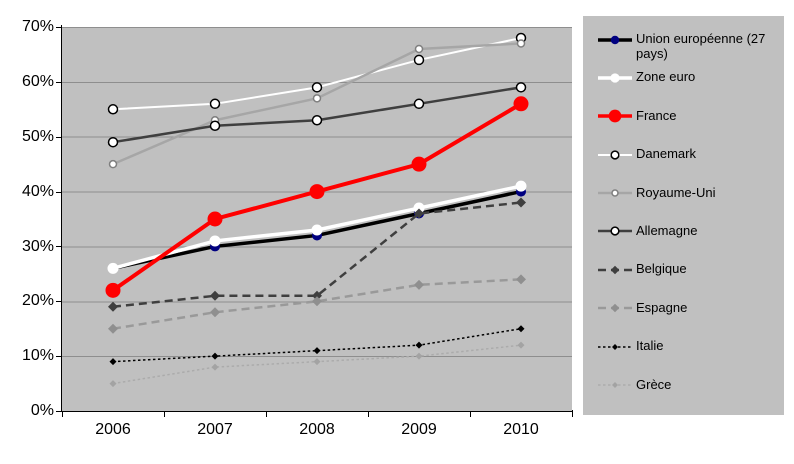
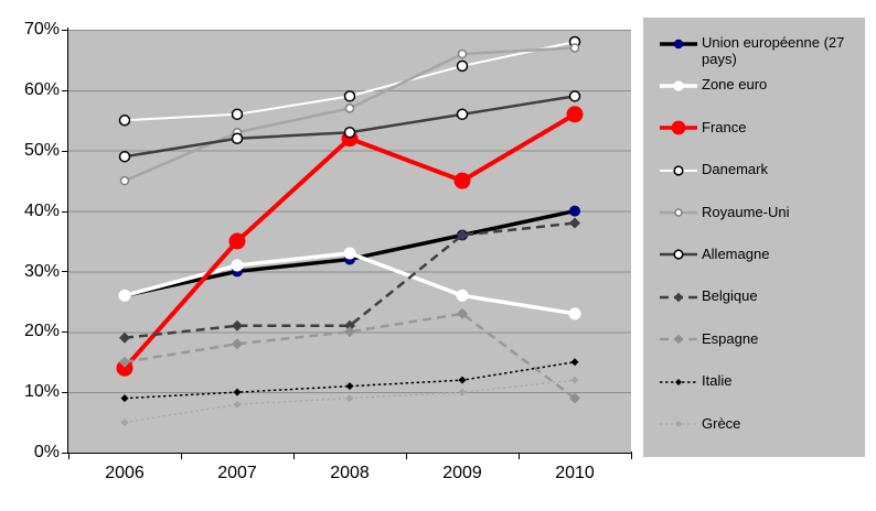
France/2006: 22% -> 14%
France/2008: 40% -> 52%
Zone euro/2009: 37% -> 26%
Zone euro/2010: 41% -> 23%
Espagne/2010: 24% -> 9%
